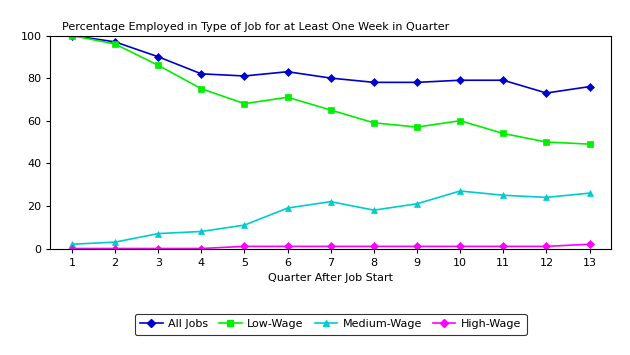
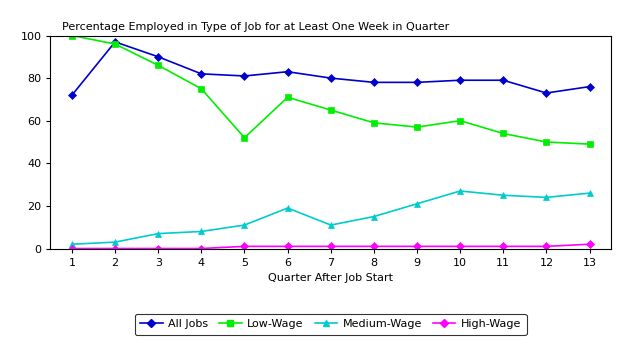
All Jobs/1: 100 -> 72
Low-Wage/5: 68 -> 52
Medium-Wage/7: 22 -> 11
Medium-Wage/8: 18 -> 15
